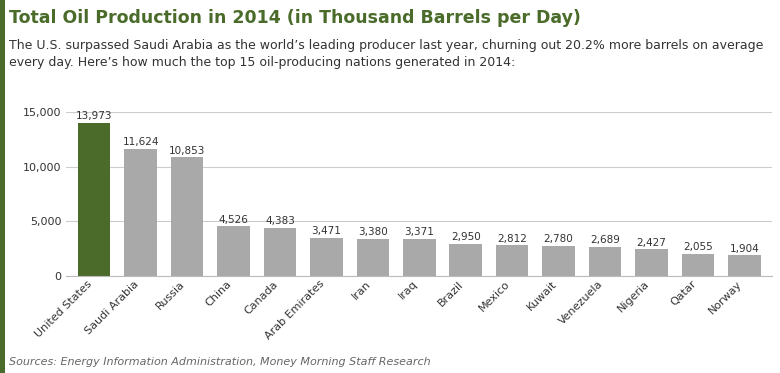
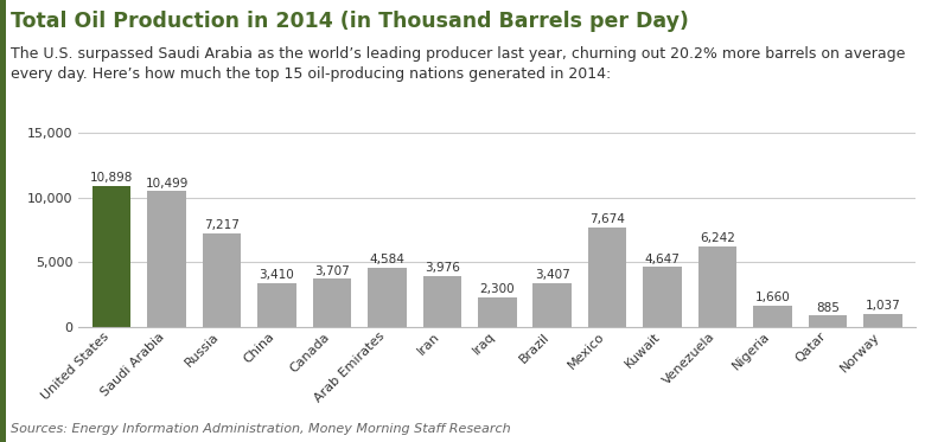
United States: 13,973 -> 10,898
Saudi Arabia: 11,624 -> 10,499
Russia: 10,853 -> 7,217
China: 4,526 -> 3,410
Canada: 4,383 -> 3,707
Arab Emirates: 3,471 -> 4,584
Iran: 3,380 -> 3,976
Iraq: 3,371 -> 2,300
Brazil: 2,950 -> 3,407
Mexico: 2,812 -> 7,674
Kuwait: 2,780 -> 4,647
Venezuela: 2,689 -> 6,242
Nigeria: 2,427 -> 1,660
Qatar: 2,055 -> 885
Norway: 1,904 -> 1,037
